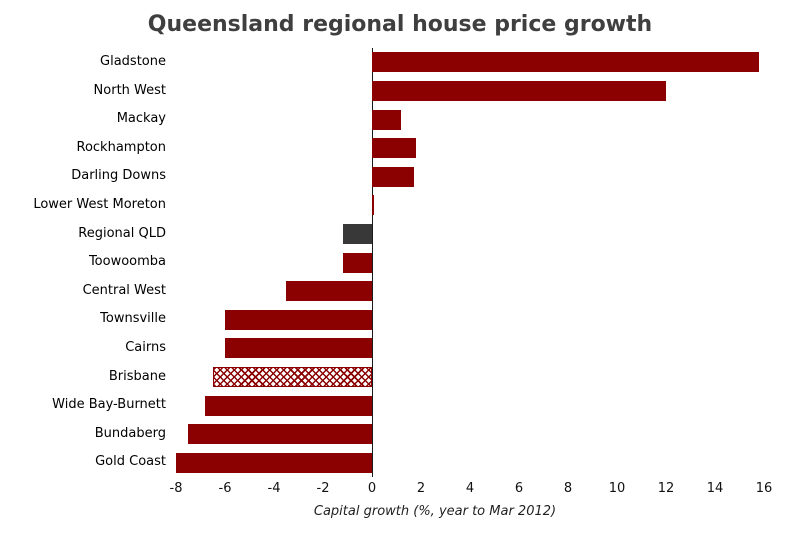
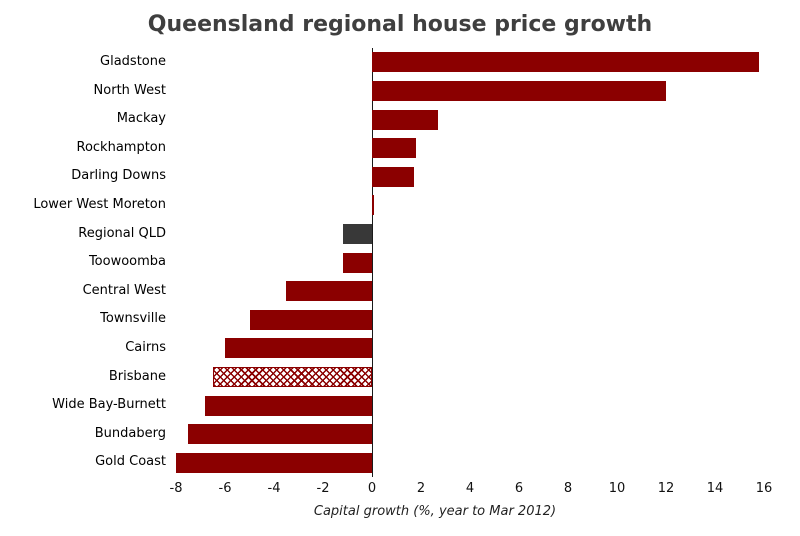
Mackay: 1.2 -> 2.7
Townsville: -6.0 -> -5.0
